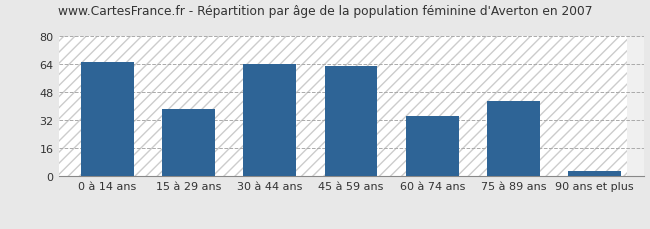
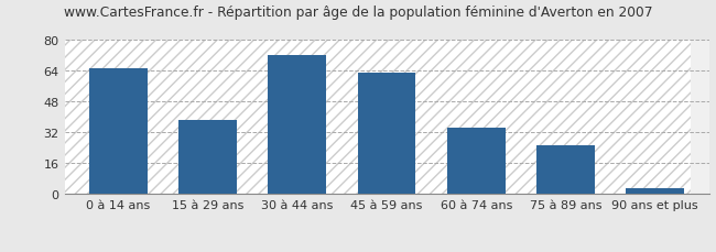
30 à 44 ans: 64 -> 72
75 à 89 ans: 43 -> 25
